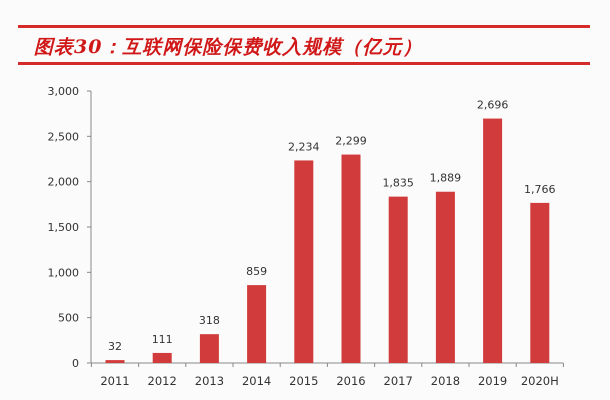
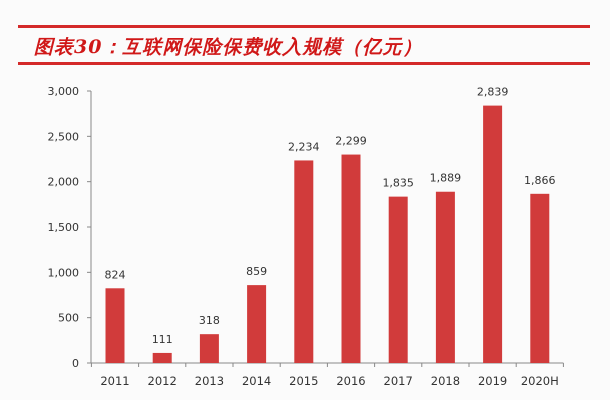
2011: 32 -> 824
2019: 2,696 -> 2,839
2020H: 1,766 -> 1,866
